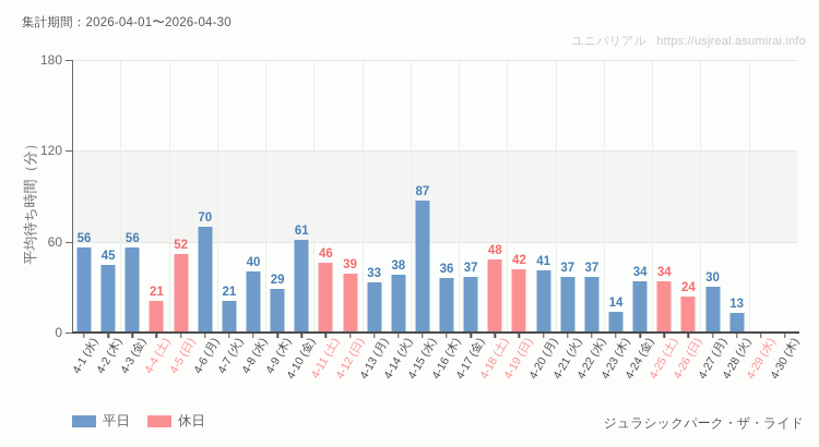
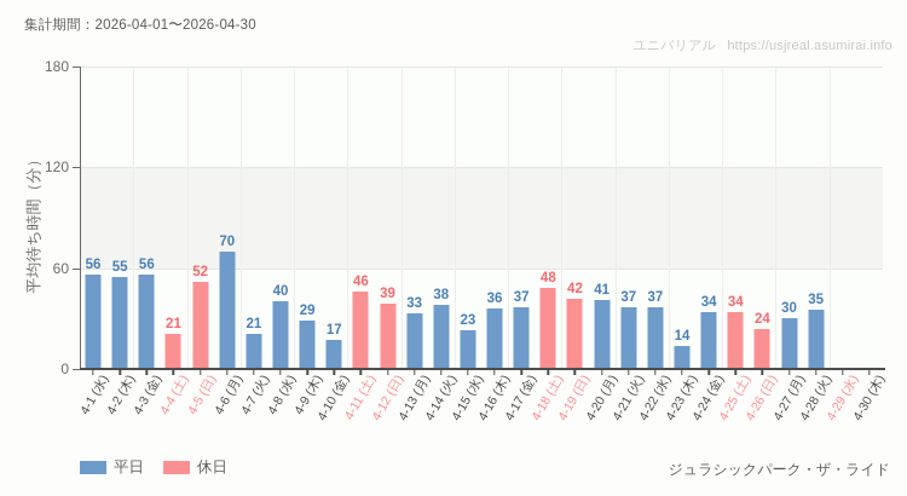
4-2 (木): 45 -> 55
4-10 (金): 61 -> 17
4-15 (水): 87 -> 23
4-28 (火): 13 -> 35
